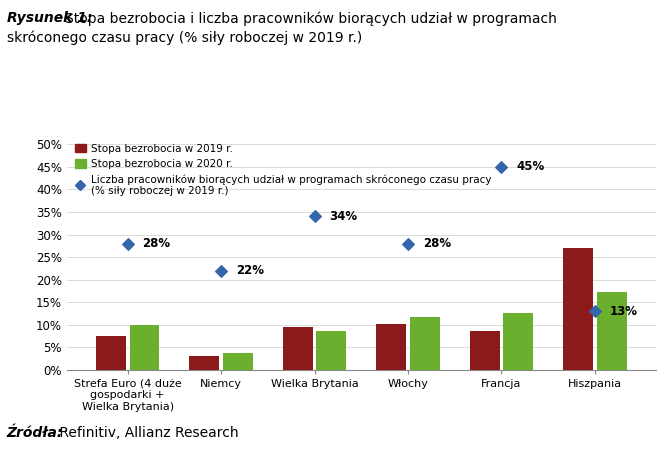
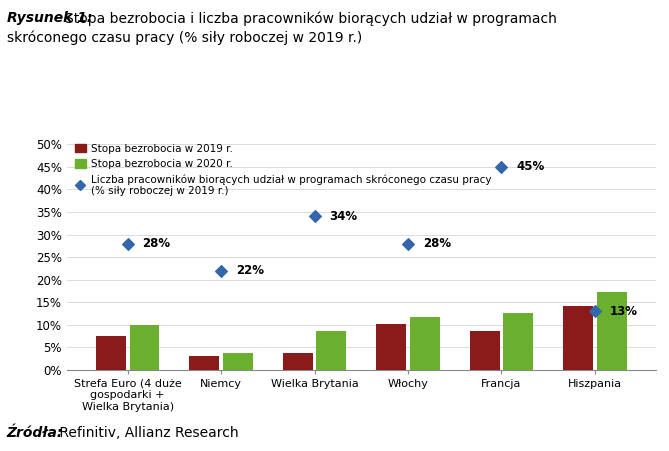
Stopa bezrobocia w 2019 r./Wielka Brytania: 9.5% -> 3.8%
Stopa bezrobocia w 2019 r./Hiszpania: 27.0% -> 14.1%
